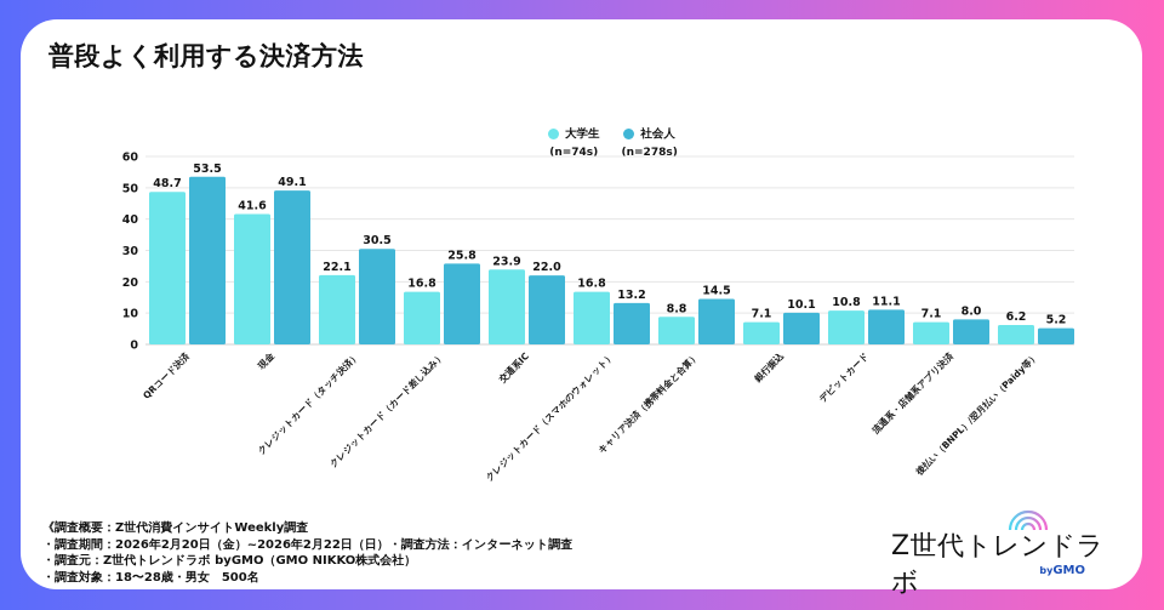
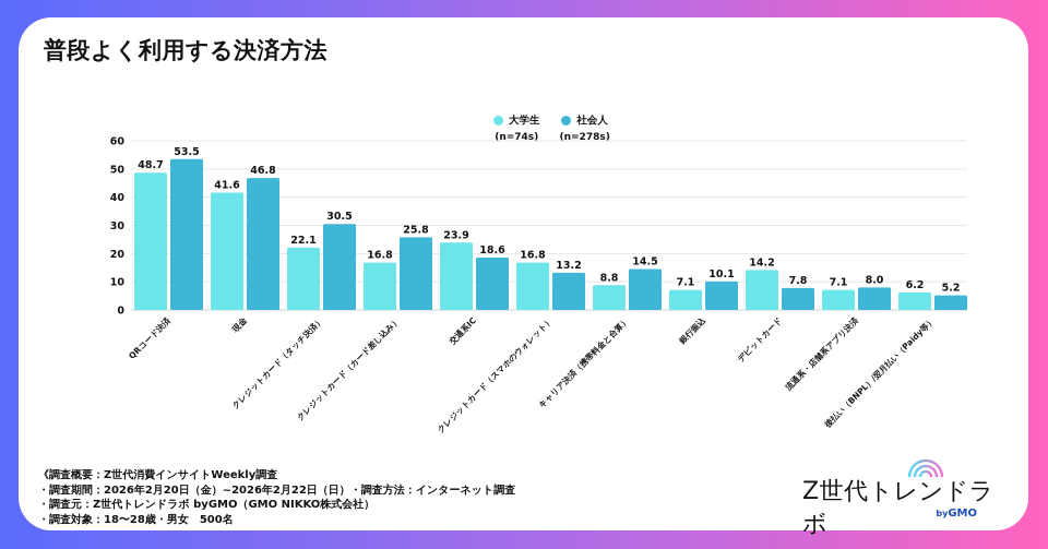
社会人/現金: 49.1 -> 46.8
社会人/交通系IC: 22.0 -> 18.6
大学生/デビットカード: 10.8 -> 14.2
社会人/デビットカード: 11.1 -> 7.8
